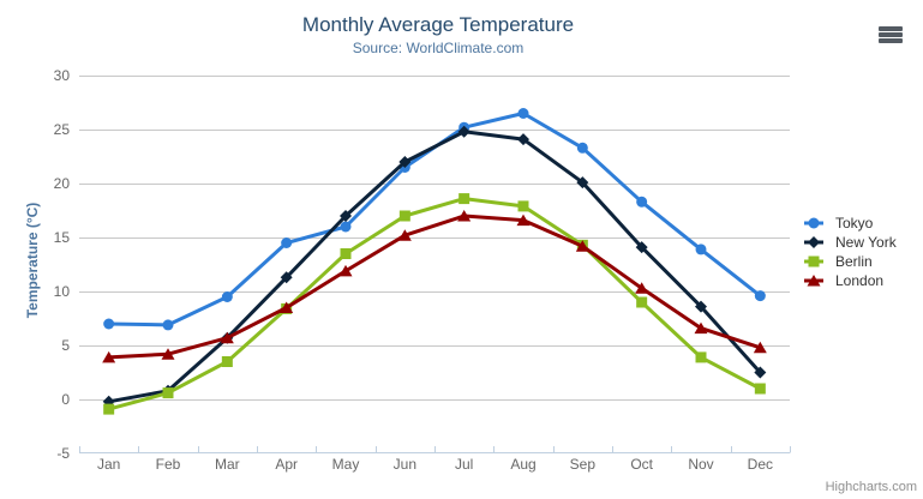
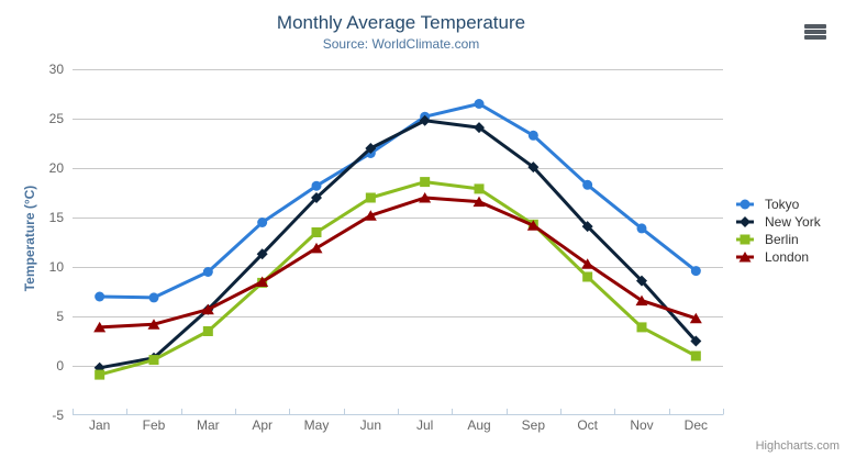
Tokyo/May: 16 -> 18
